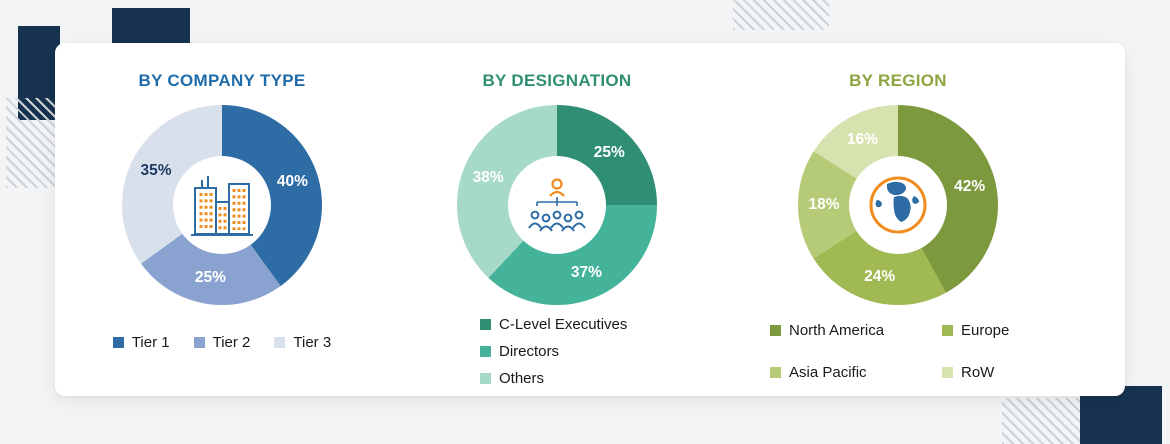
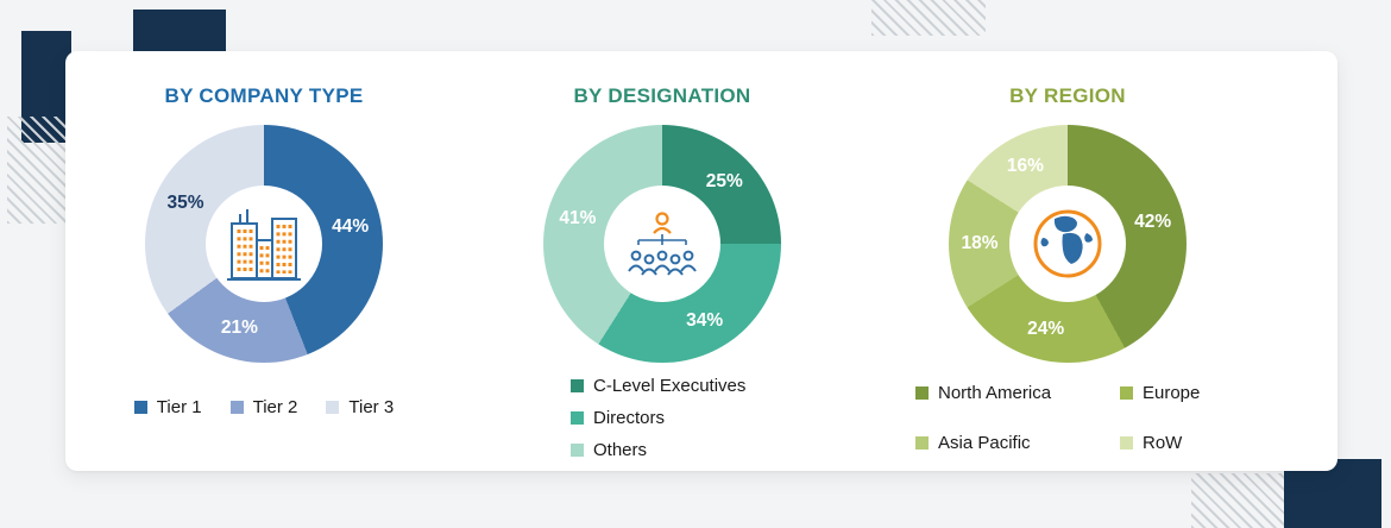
BY COMPANY TYPE/Tier 1: 40% -> 44%
BY COMPANY TYPE/Tier 2: 25% -> 21%
BY DESIGNATION/Directors: 37% -> 34%
BY DESIGNATION/Others: 38% -> 41%
